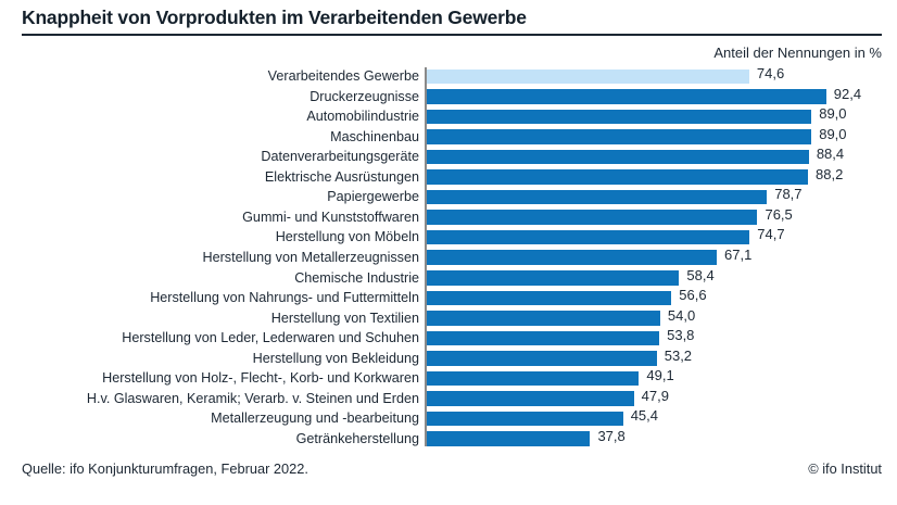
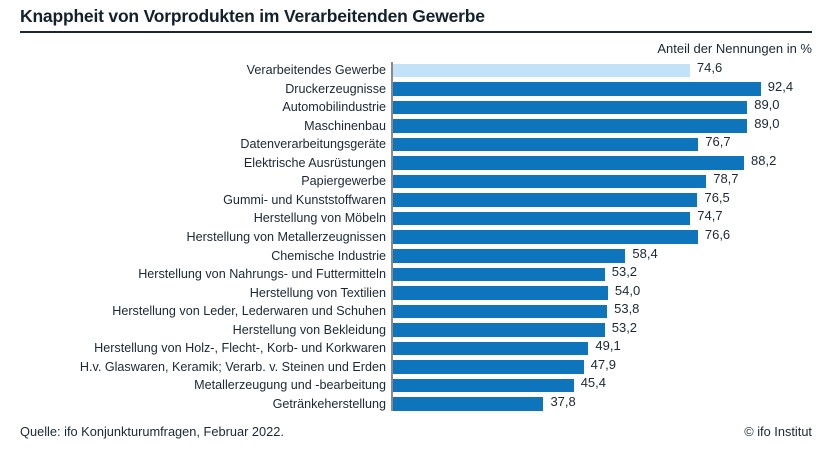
Datenverarbeitungsgeräte: 88,4 -> 76,7
Herstellung von Metallerzeugnissen: 67,1 -> 76,6
Herstellung von Nahrungs- und Futtermitteln: 56,6 -> 53,2
